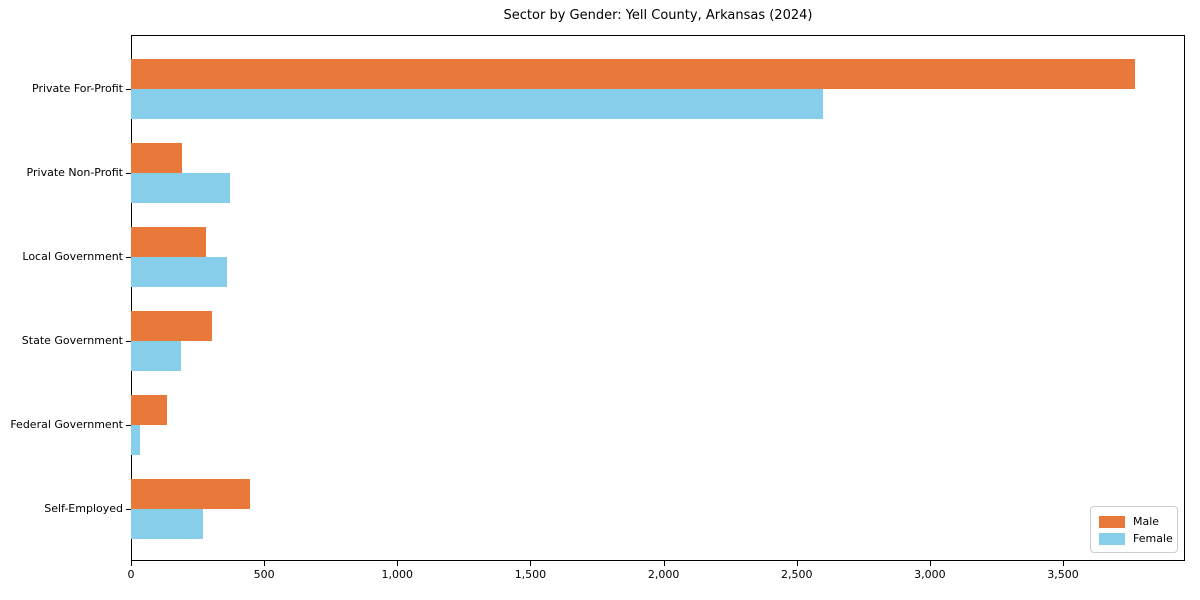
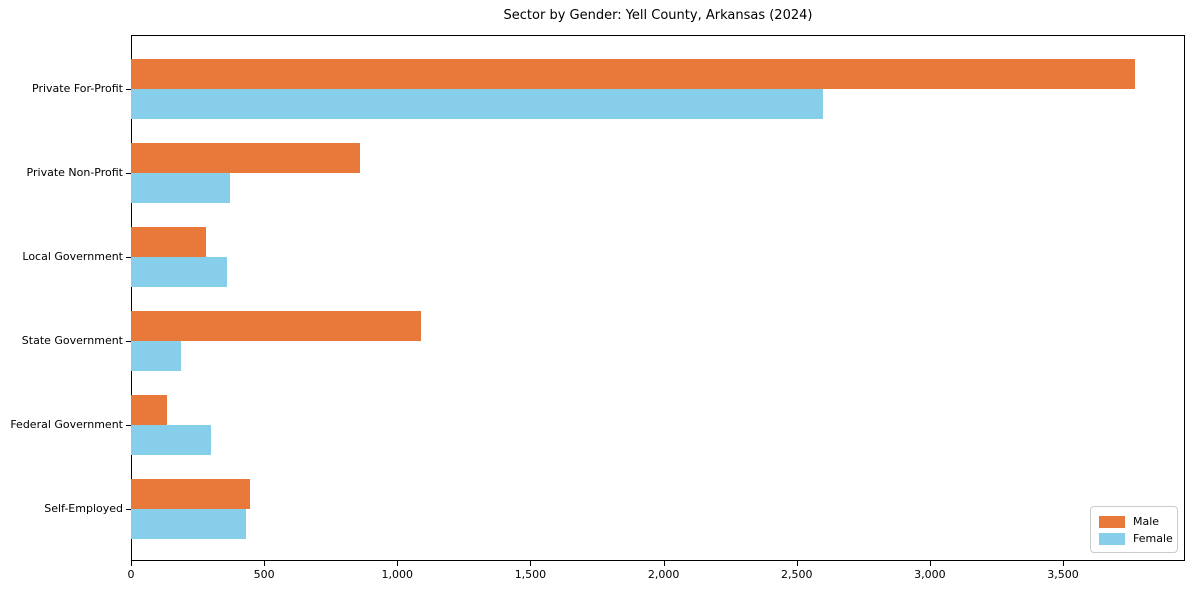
Male/Private Non-Profit: 190 -> 860
Male/State Government: 300 -> 1090
Female/Federal Government: 30 -> 300
Female/Self-Employed: 270 -> 430
